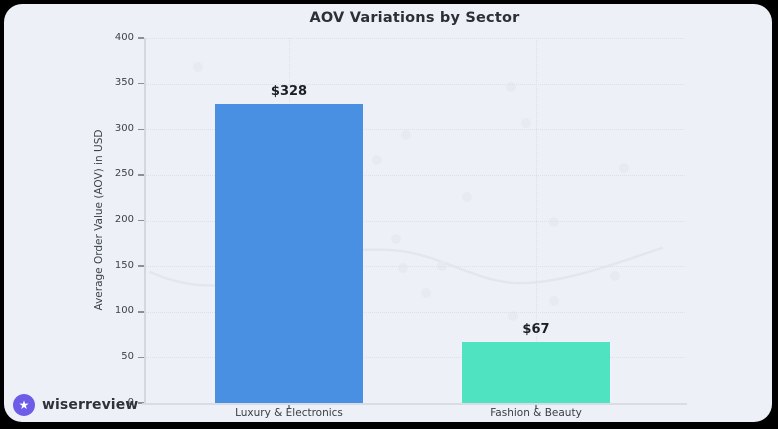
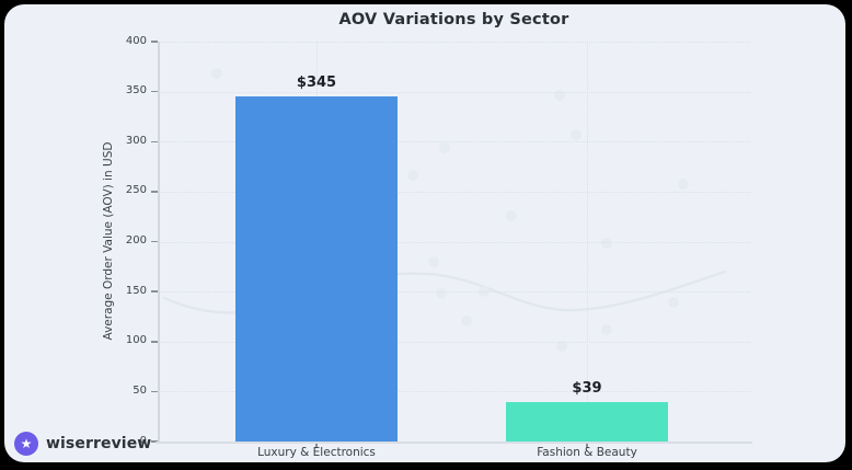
Luxury & Electronics: $328 -> $345
Fashion & Beauty: $67 -> $39
